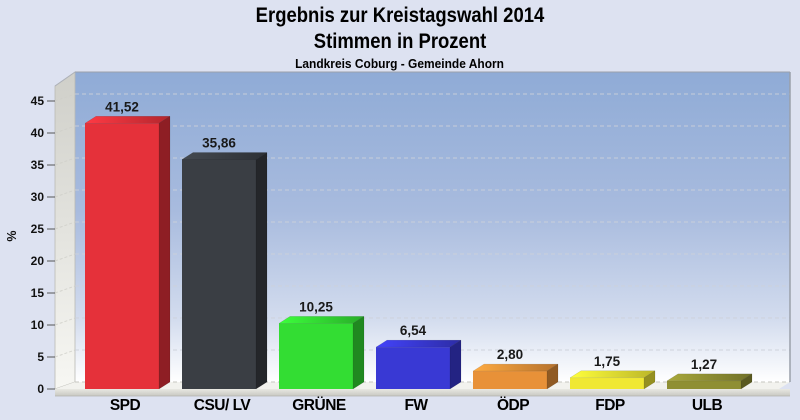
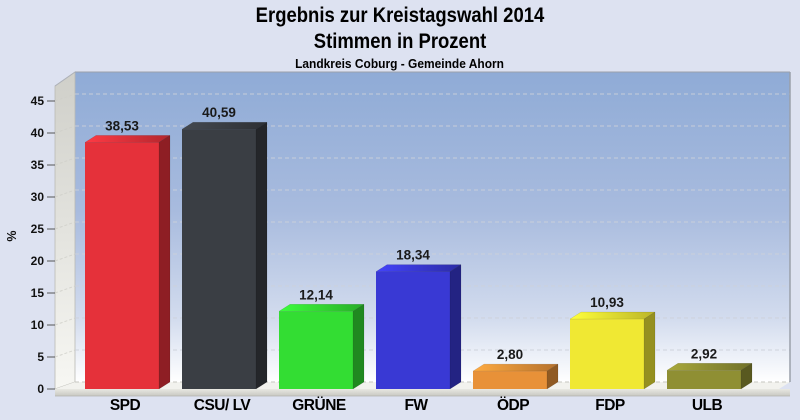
SPD: 41,52 -> 38,53
CSU/ LV: 35,86 -> 40,59
GRÜNE: 10,25 -> 12,14
FW: 6,54 -> 18,34
FDP: 1,75 -> 10,93
ULB: 1,27 -> 2,92
